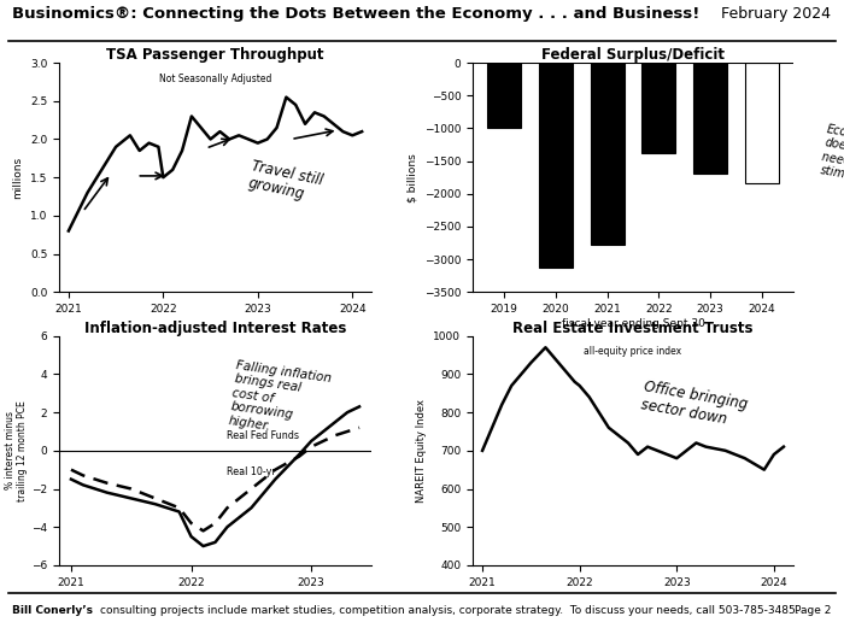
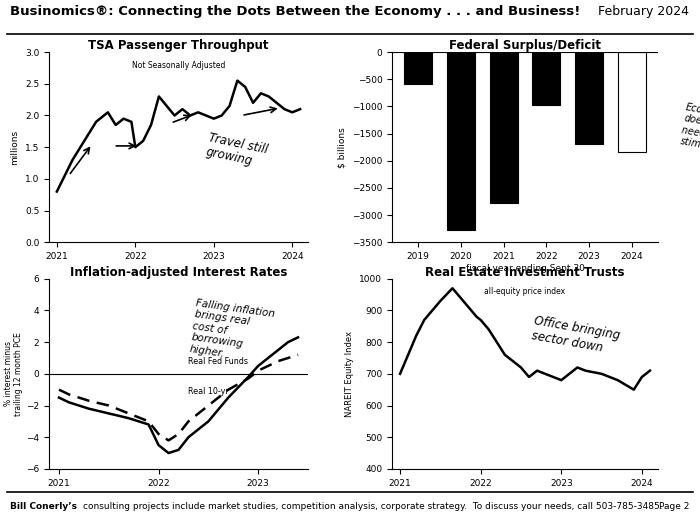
Federal Surplus/Deficit/2019: -980 -> -580
Federal Surplus/Deficit/2020: -3130 -> -3280
Federal Surplus/Deficit/2022: -1380 -> -980
